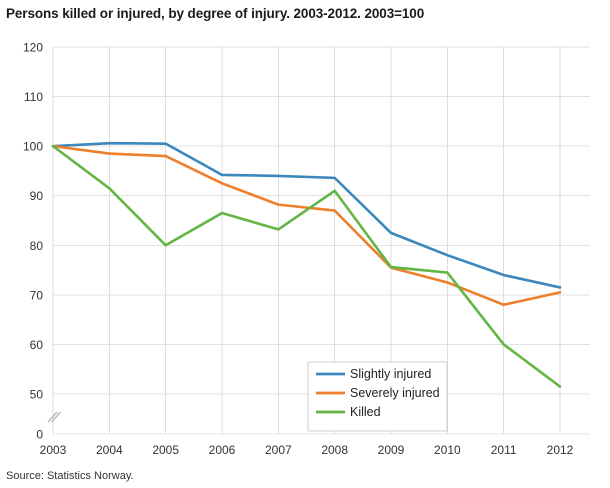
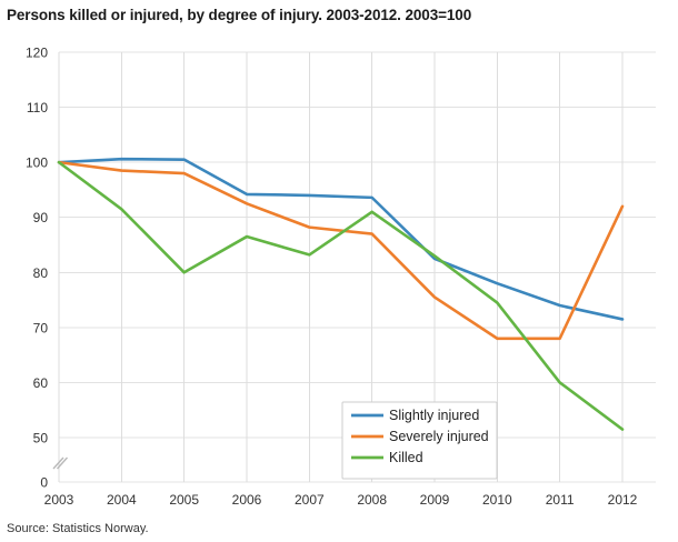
Killed/2009: 76 -> 83
Severely injured/2010: 72 -> 68
Severely injured/2012: 70 -> 92
